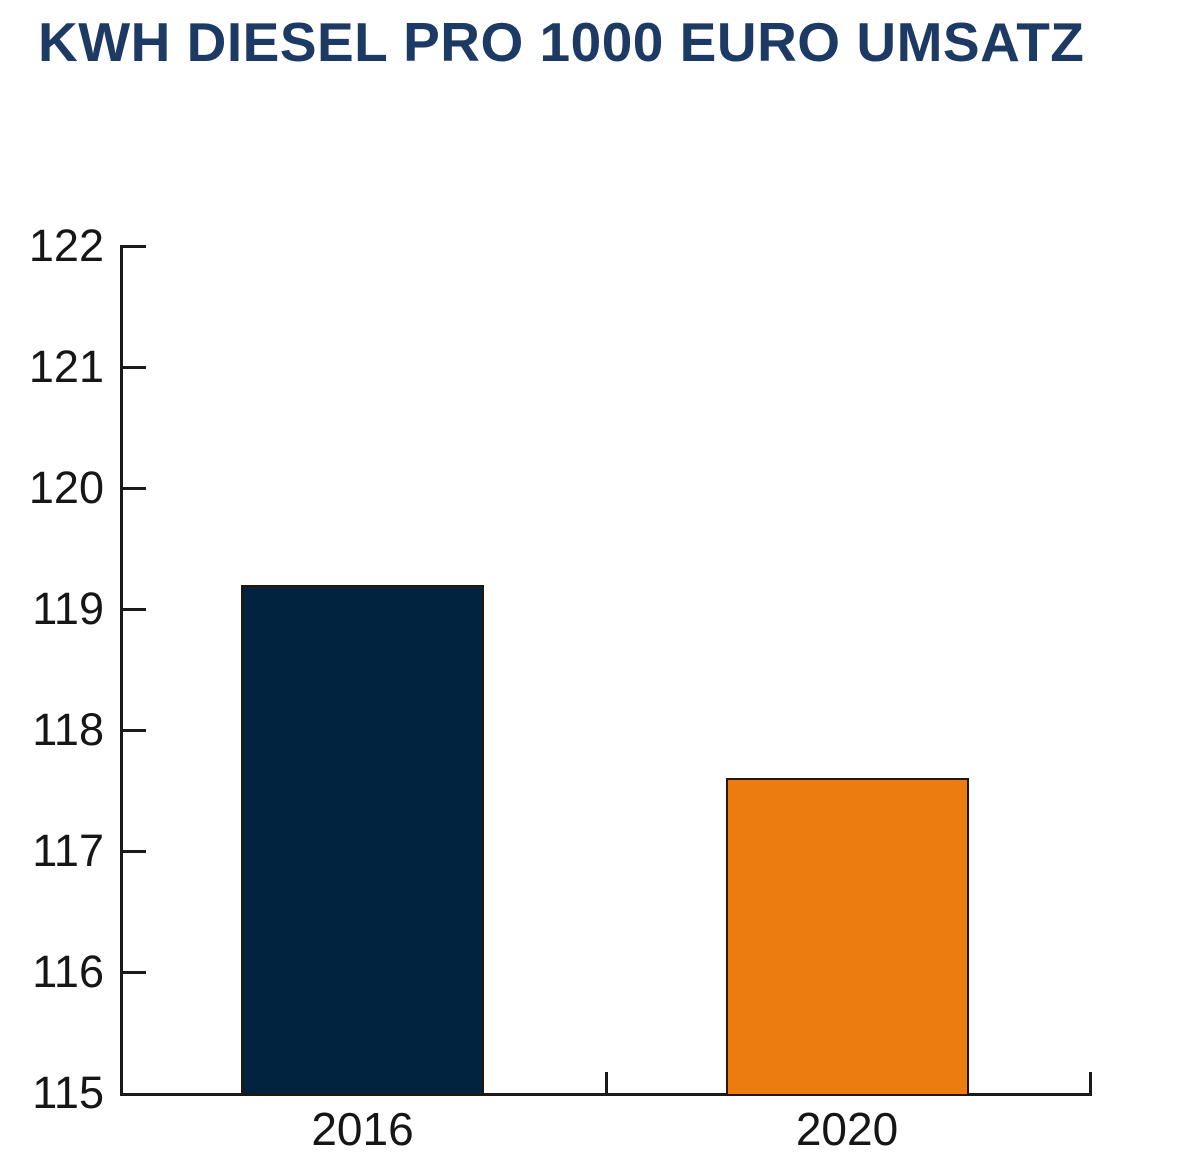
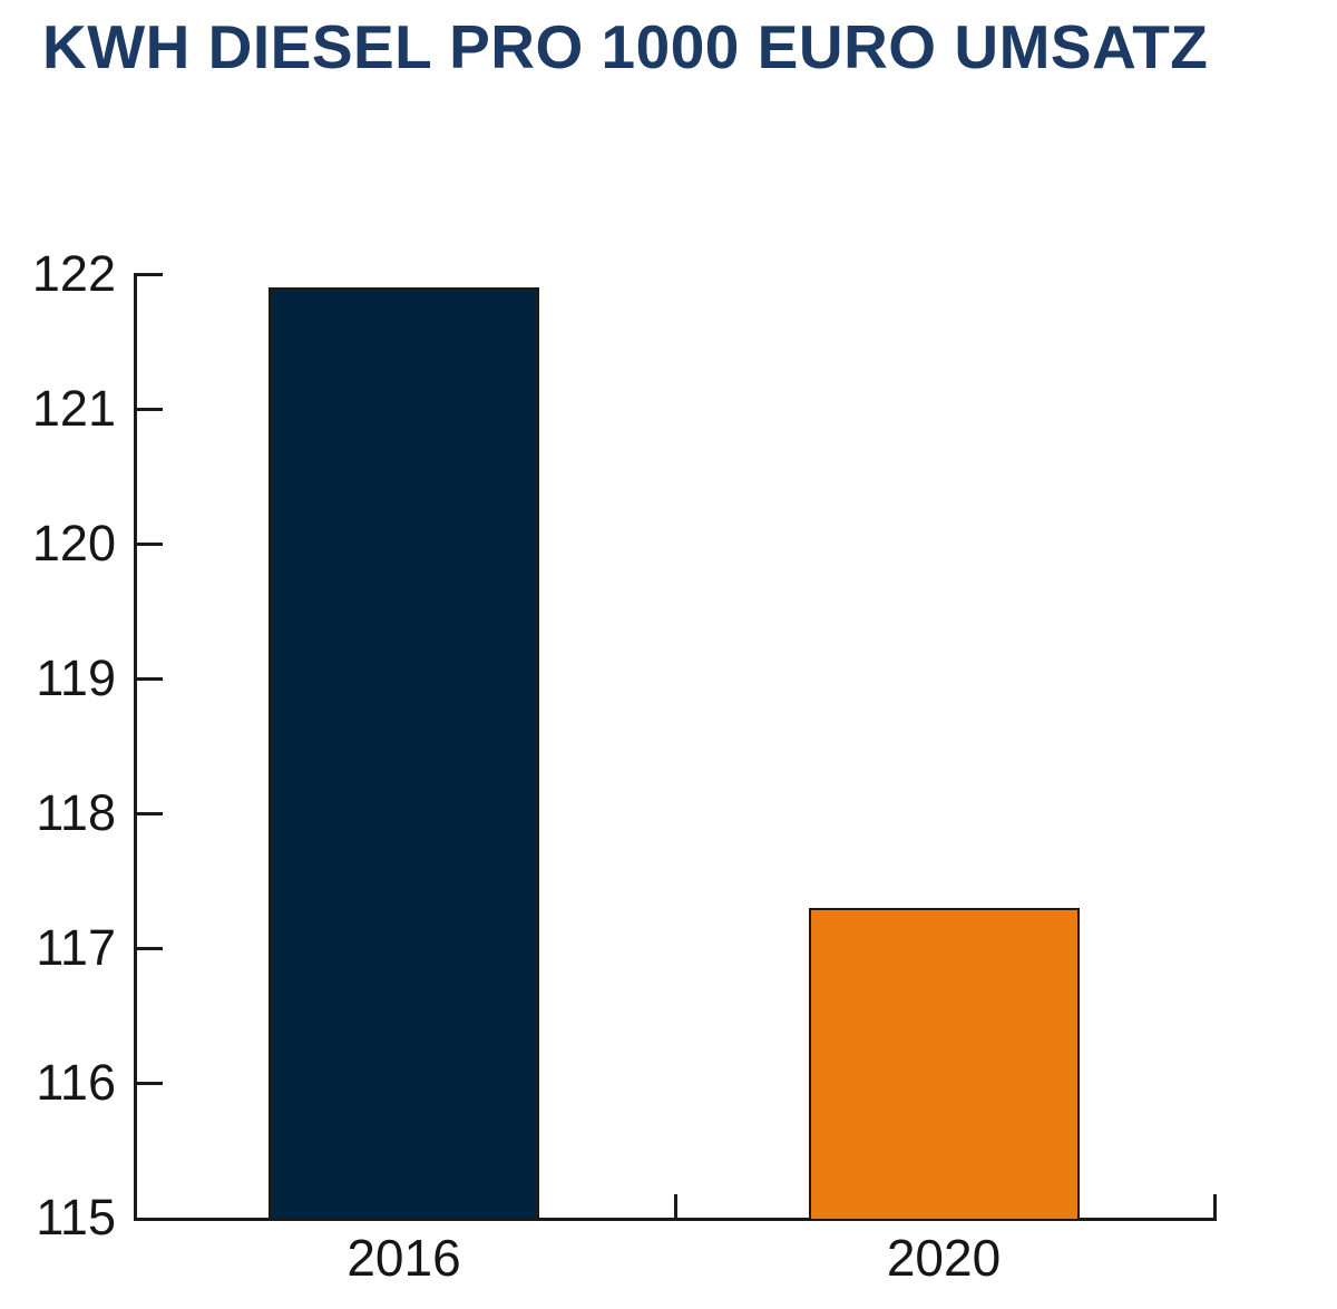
2016: 119.2 -> 121.9
2020: 117.6 -> 117.3
